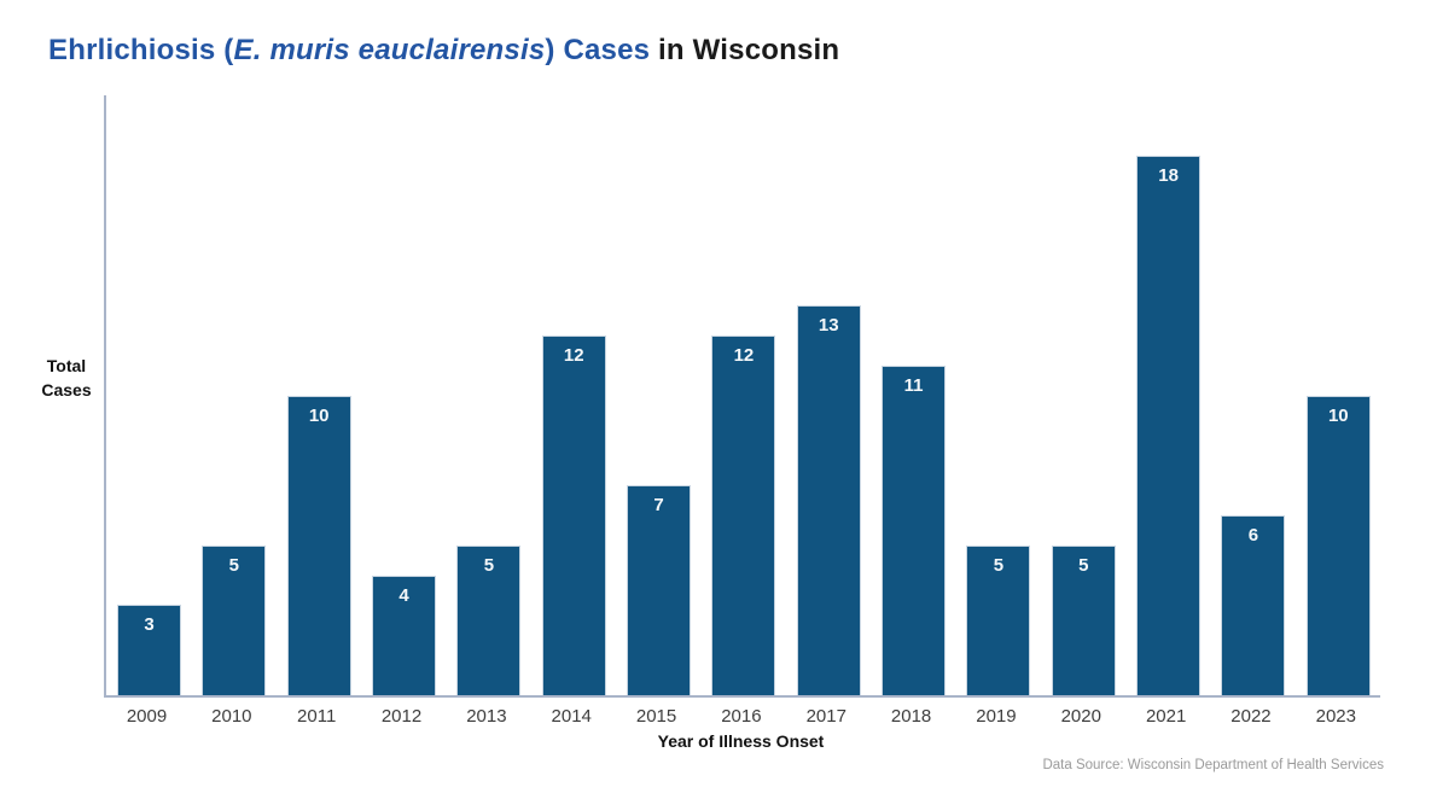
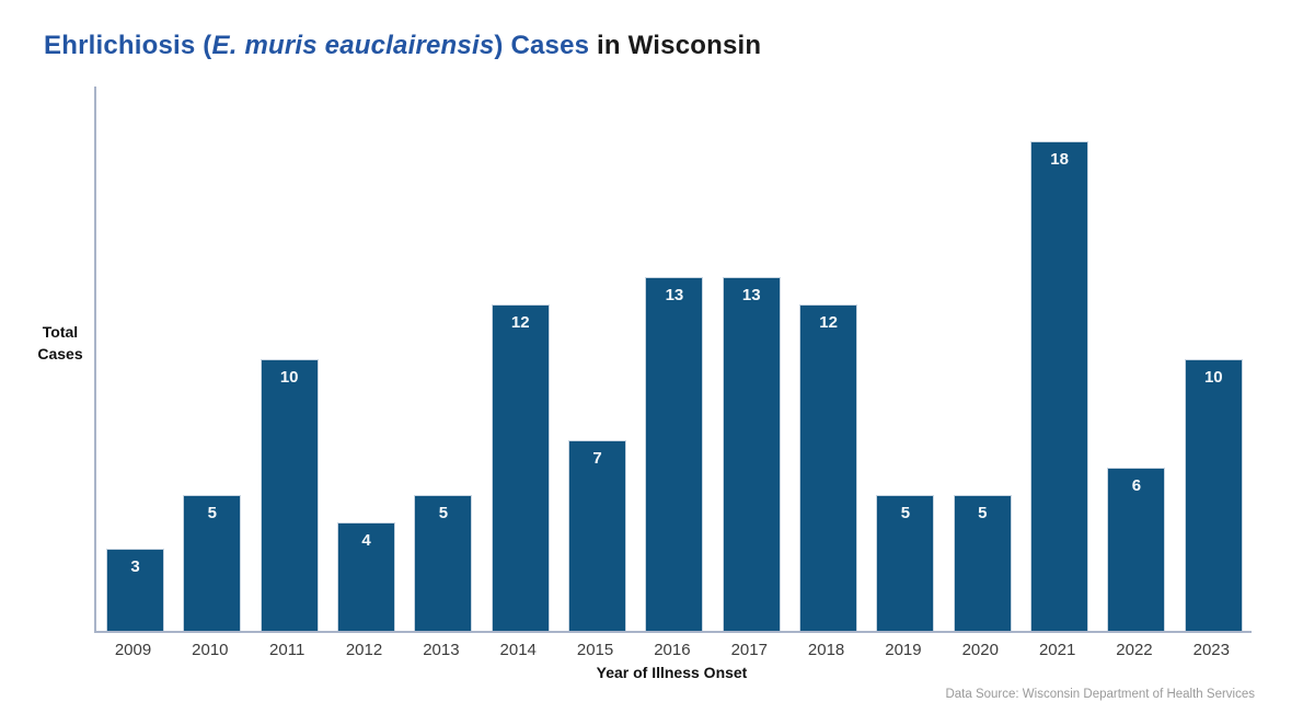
2016: 12 -> 13
2018: 11 -> 12
